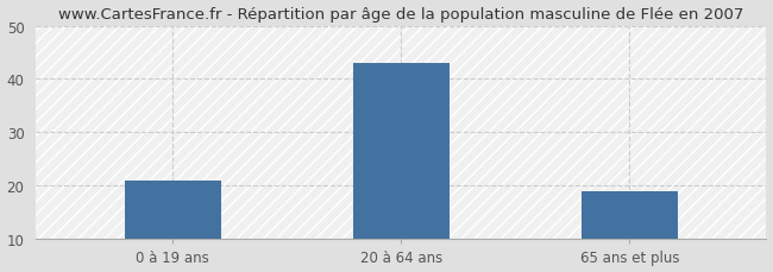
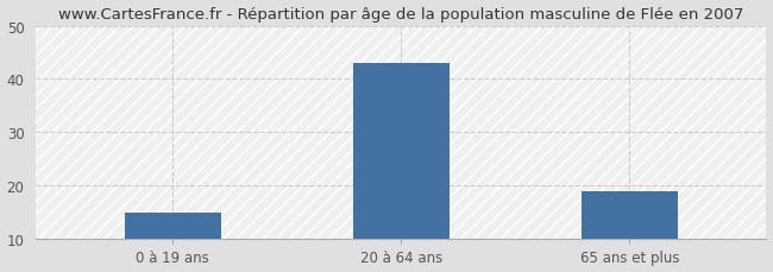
0 à 19 ans: 21 -> 15
